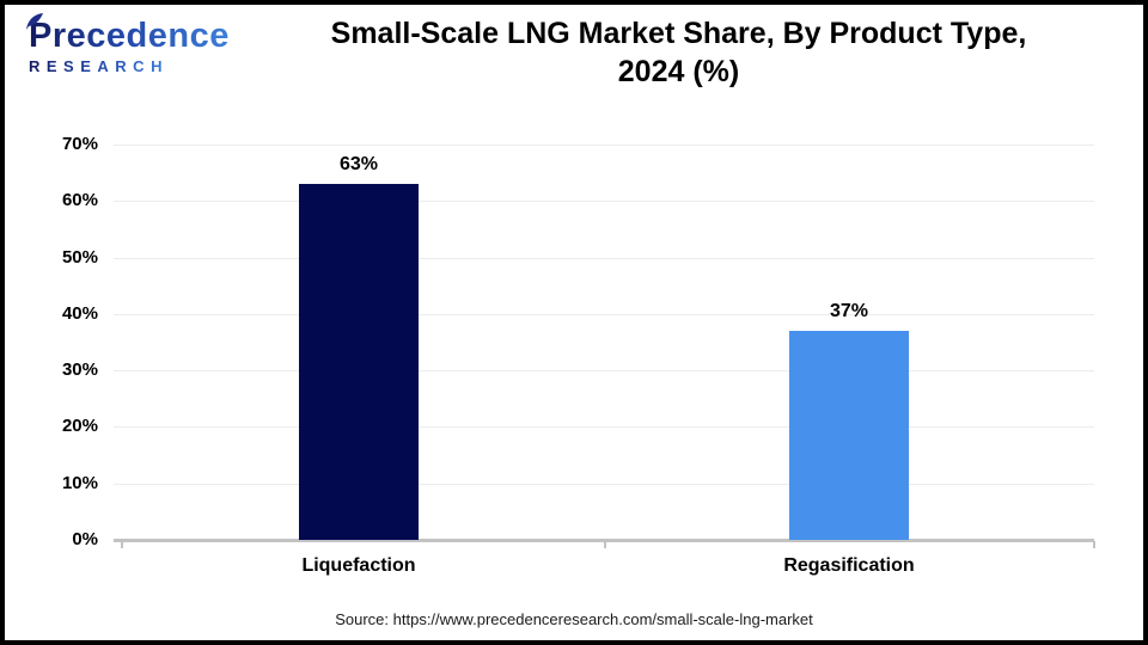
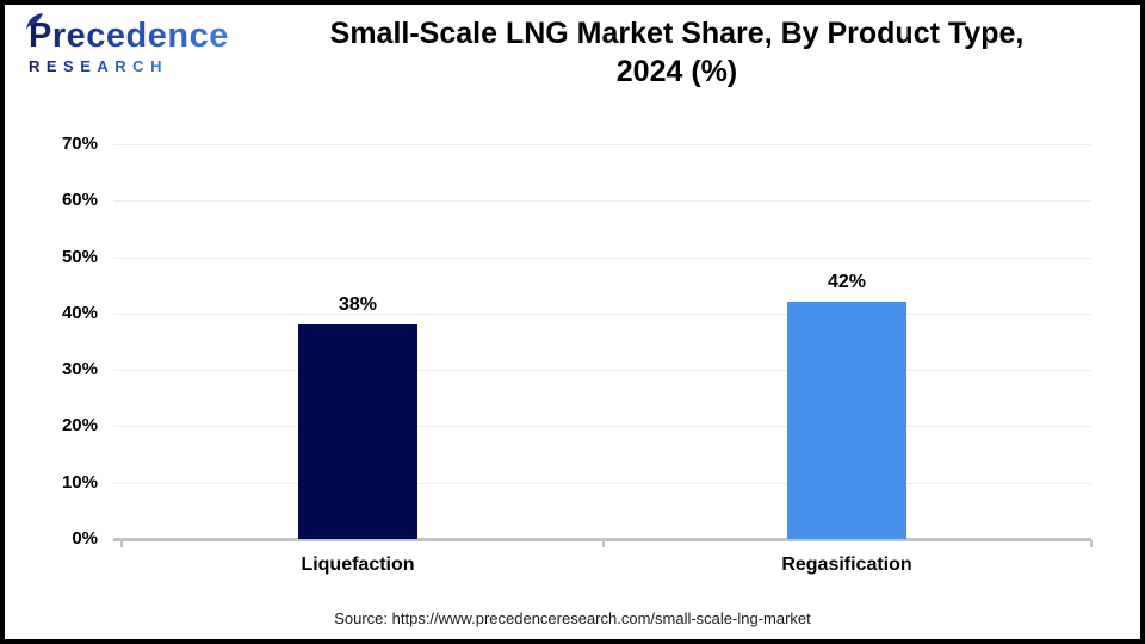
Liquefaction: 63% -> 38%
Regasification: 37% -> 42%
